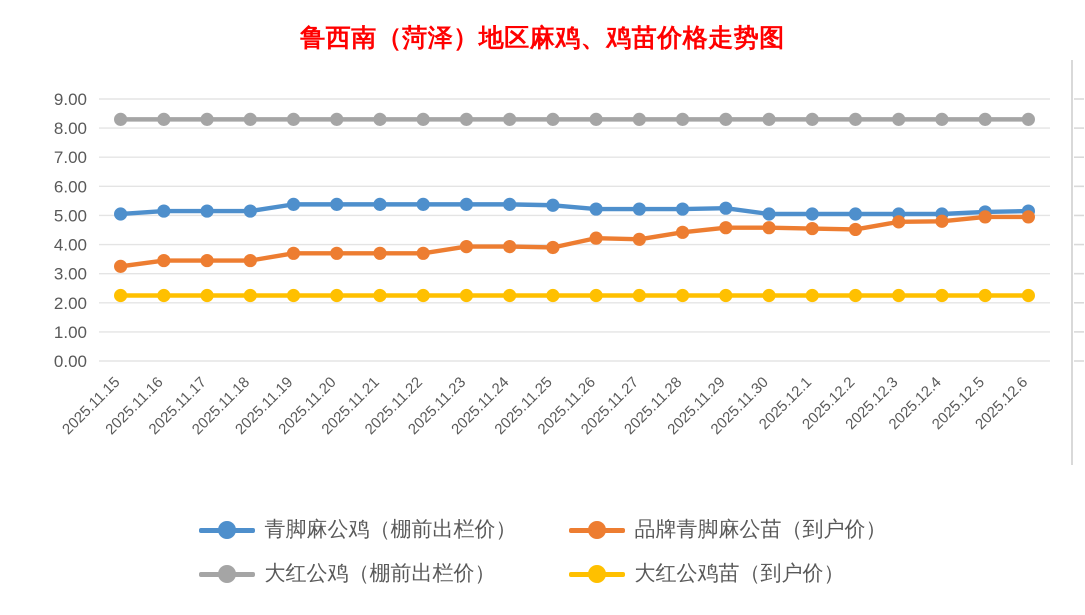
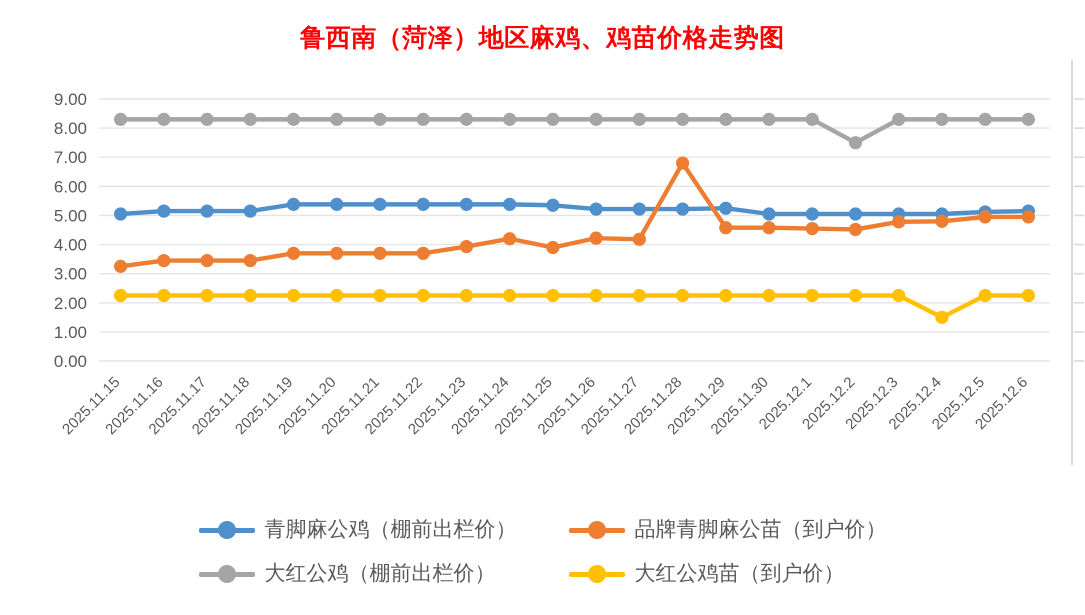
品牌青脚麻公苗（到户价）/2025.11.24: 3.9 -> 4.2
品牌青脚麻公苗（到户价）/2025.11.28: 4.4 -> 6.8
大红公鸡（棚前出栏价）/2025.12.2: 8.3 -> 7.5
大红公鸡苗（到户价）/2025.12.4: 2.2 -> 1.5
